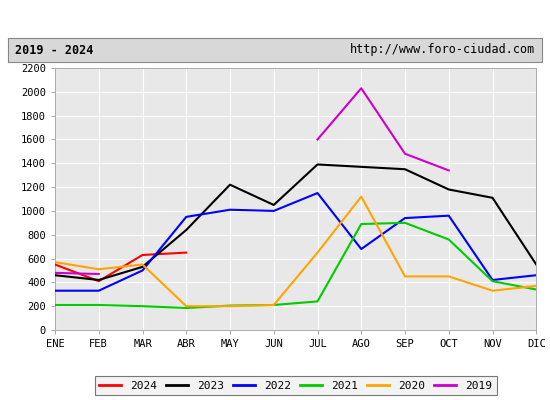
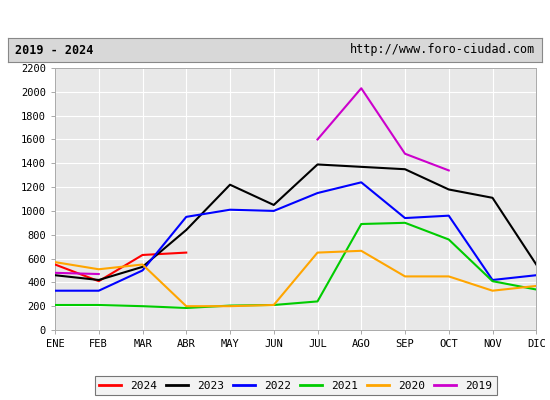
2022/AGO: 680 -> 1240
2020/AGO: 1120 -> 660
